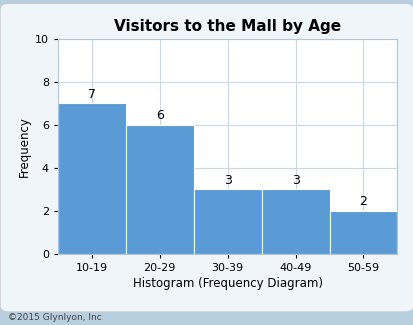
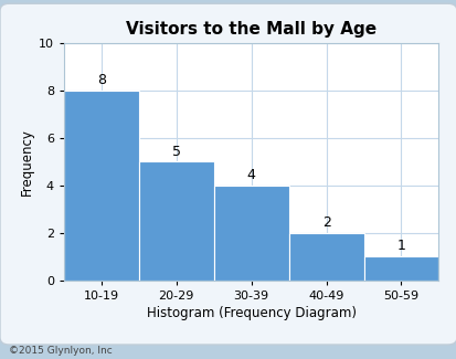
10-19: 7 -> 8
20-29: 6 -> 5
30-39: 3 -> 4
40-49: 3 -> 2
50-59: 2 -> 1
